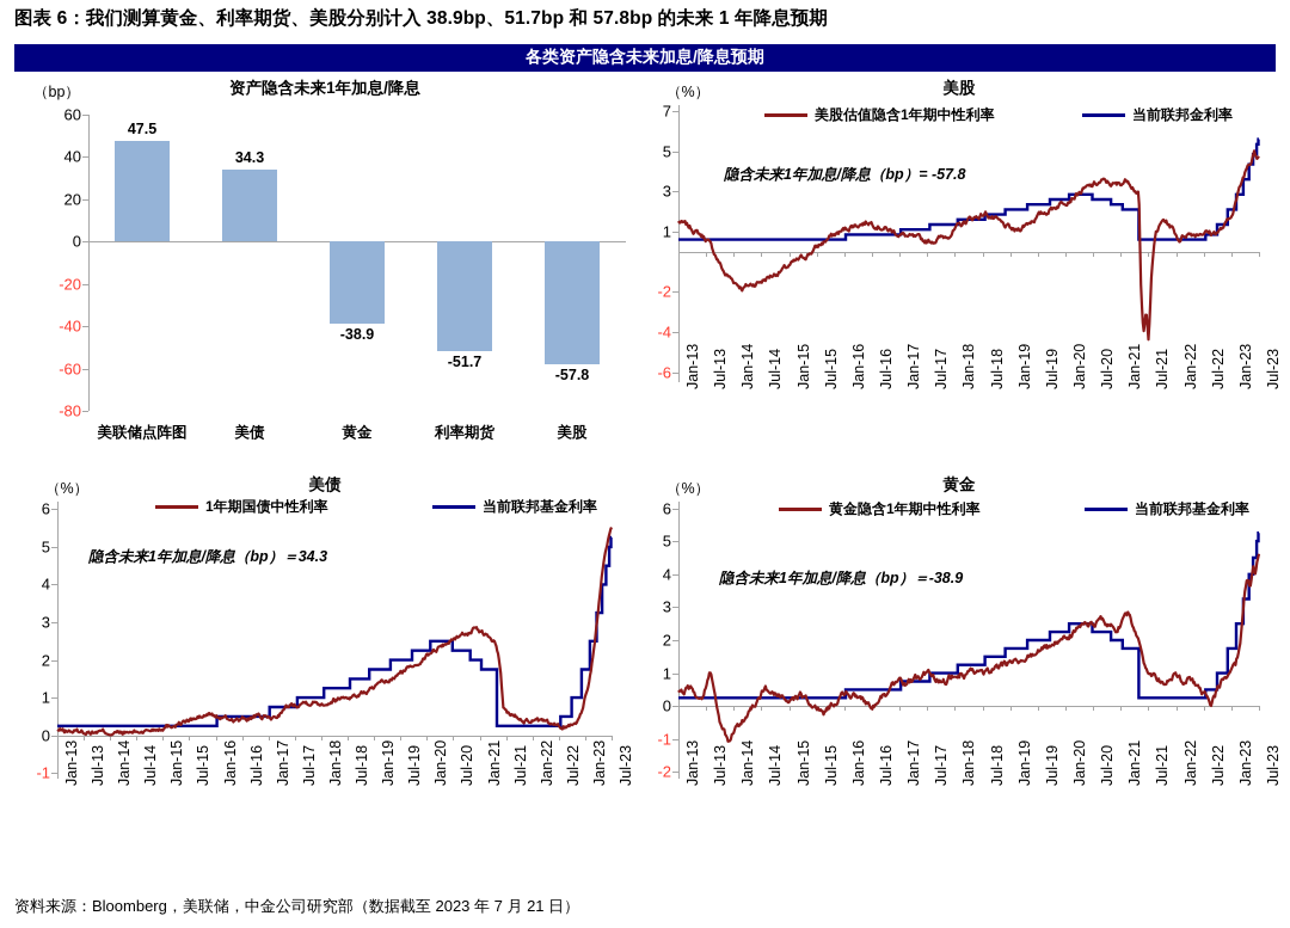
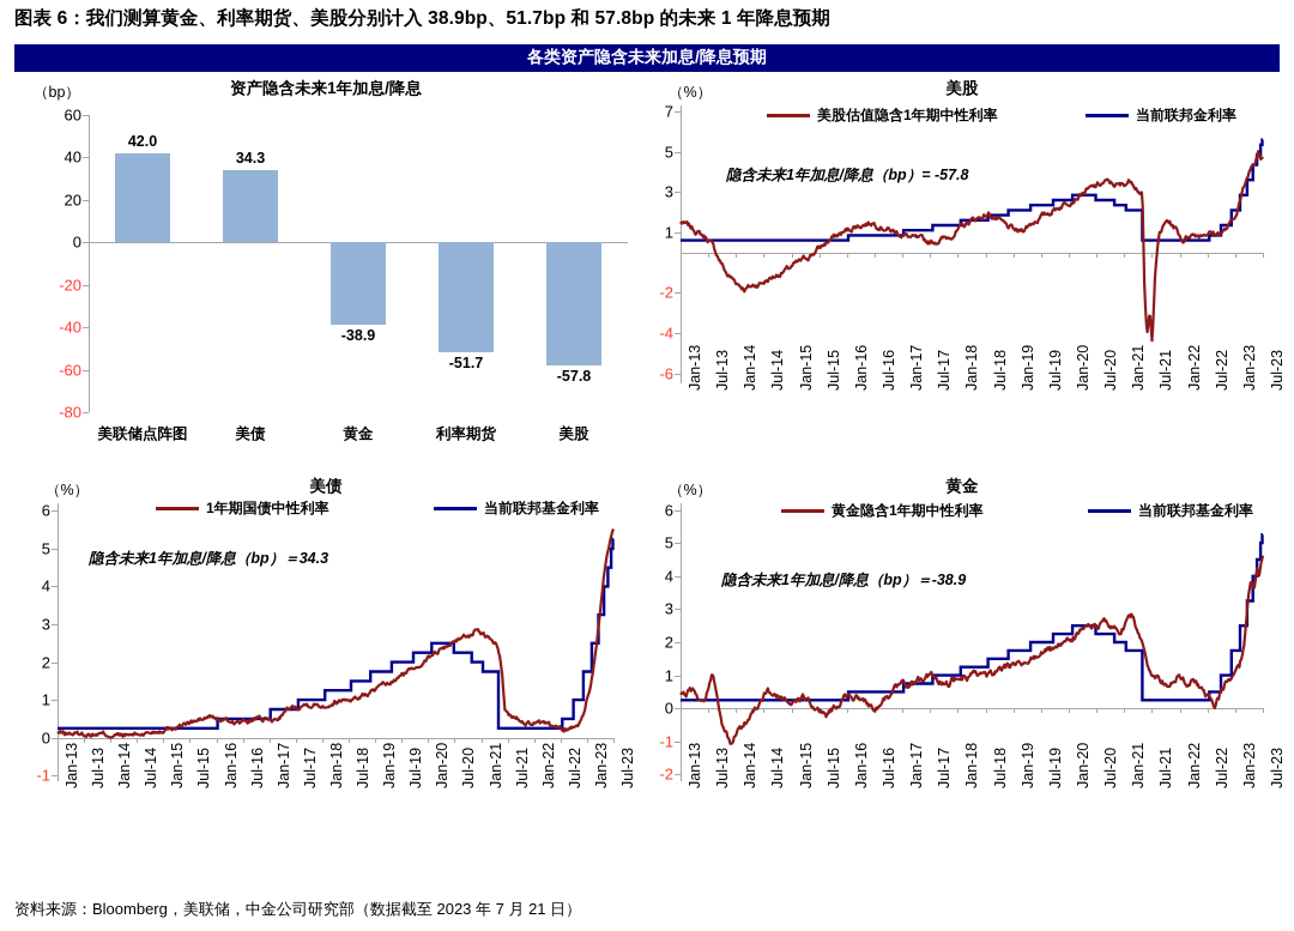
资产隐含未来1年加息/降息/美联储点阵图: 47.5 -> 42.0
